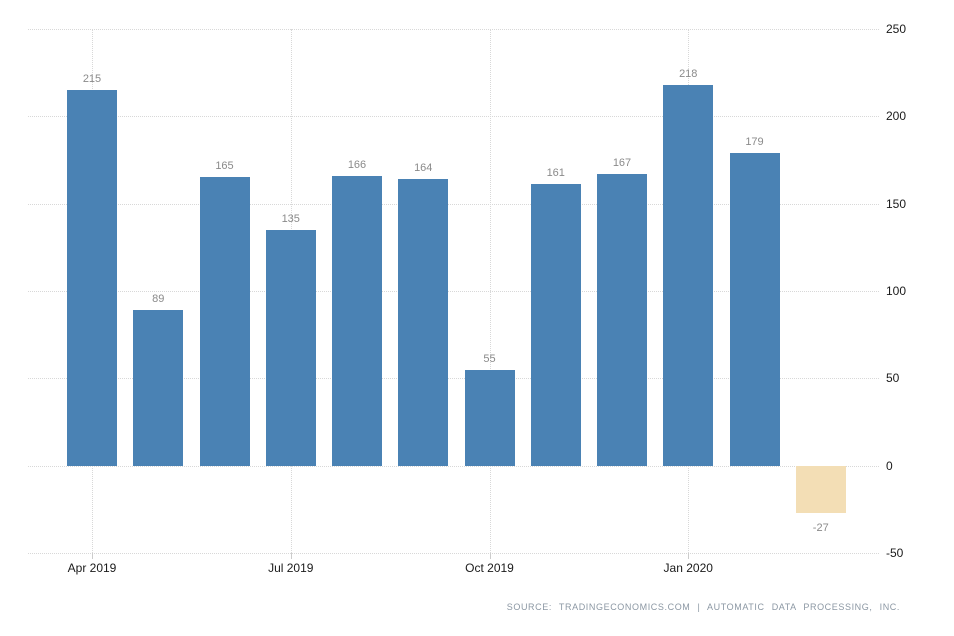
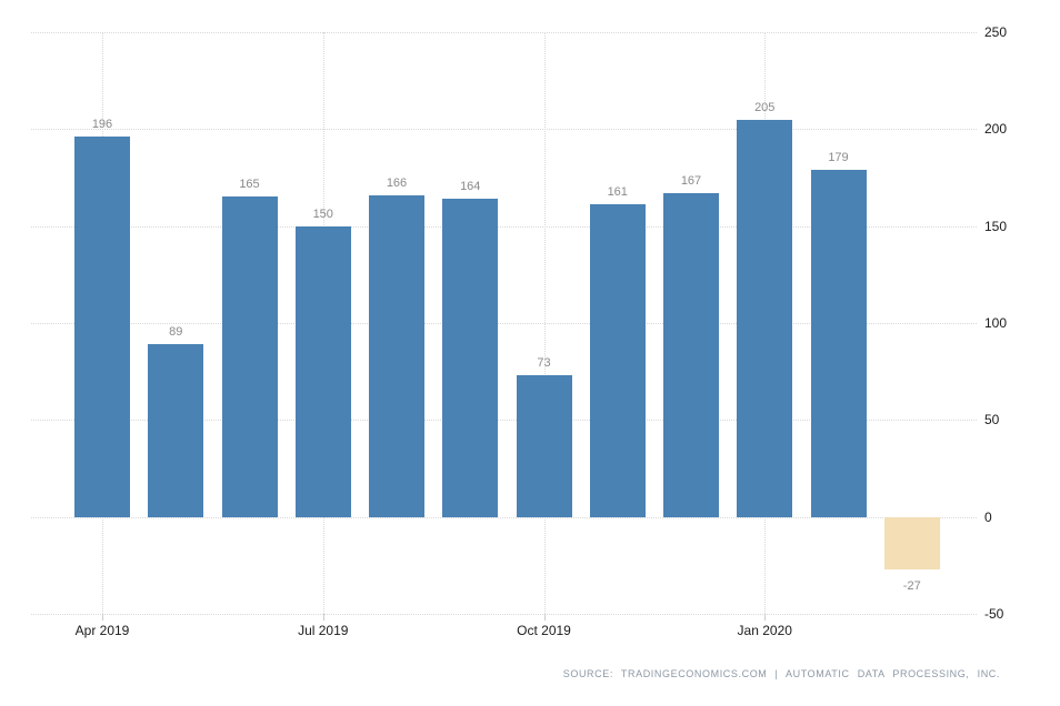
Apr 2019: 215 -> 196
Jul 2019: 135 -> 150
Oct 2019: 55 -> 73
Jan 2020: 218 -> 205
